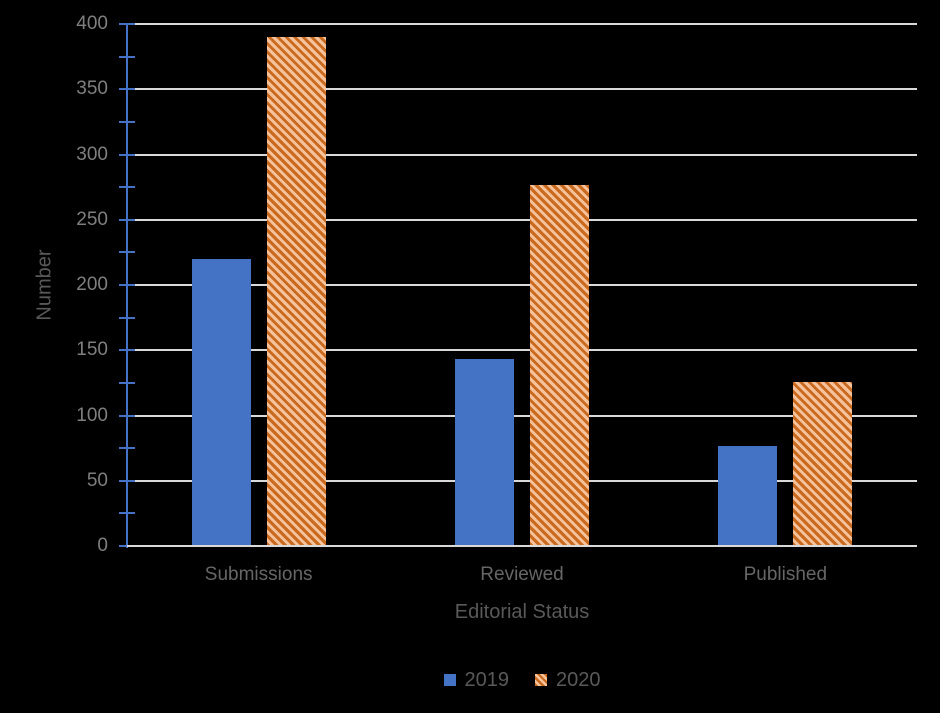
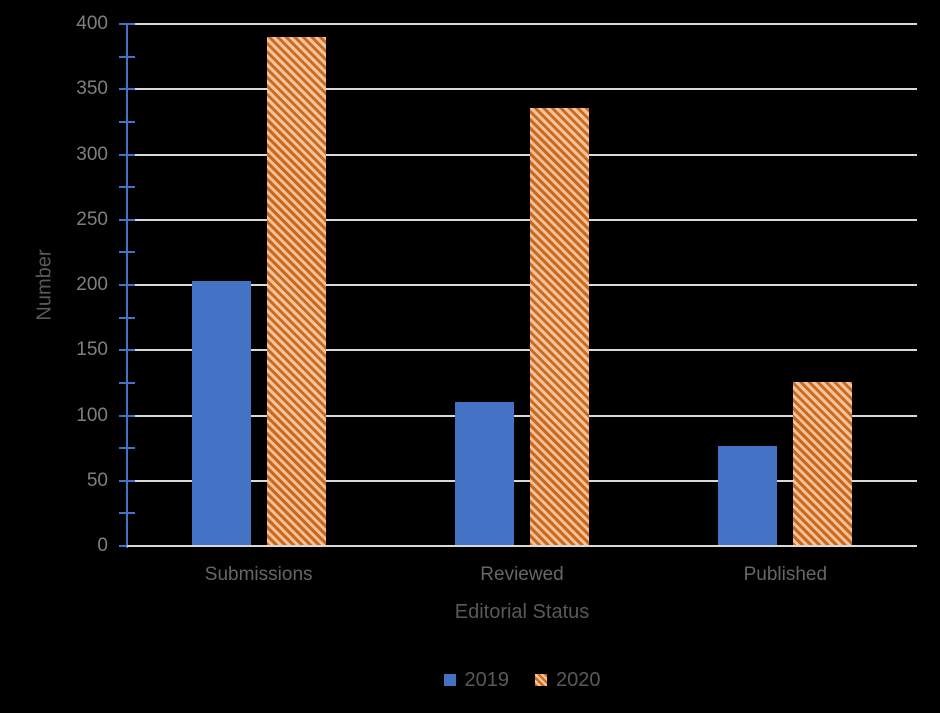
2019/Submissions: 220 -> 203
2019/Reviewed: 143 -> 110
2020/Reviewed: 277 -> 336
